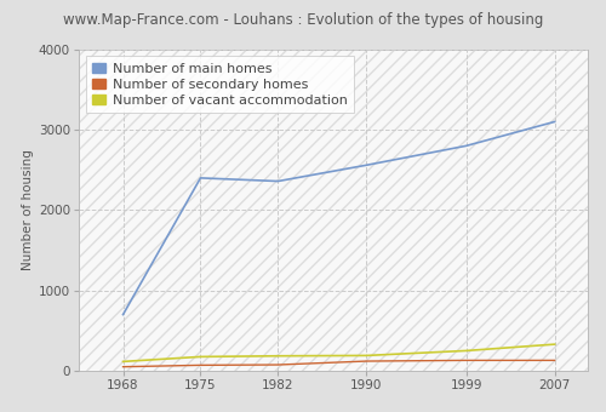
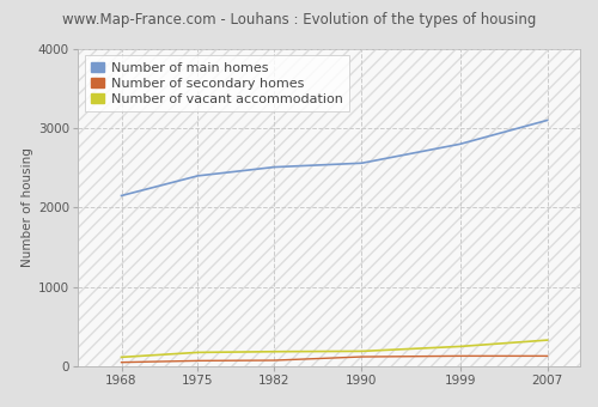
Number of main homes/1968: 700 -> 2150
Number of main homes/1982: 2360 -> 2510
